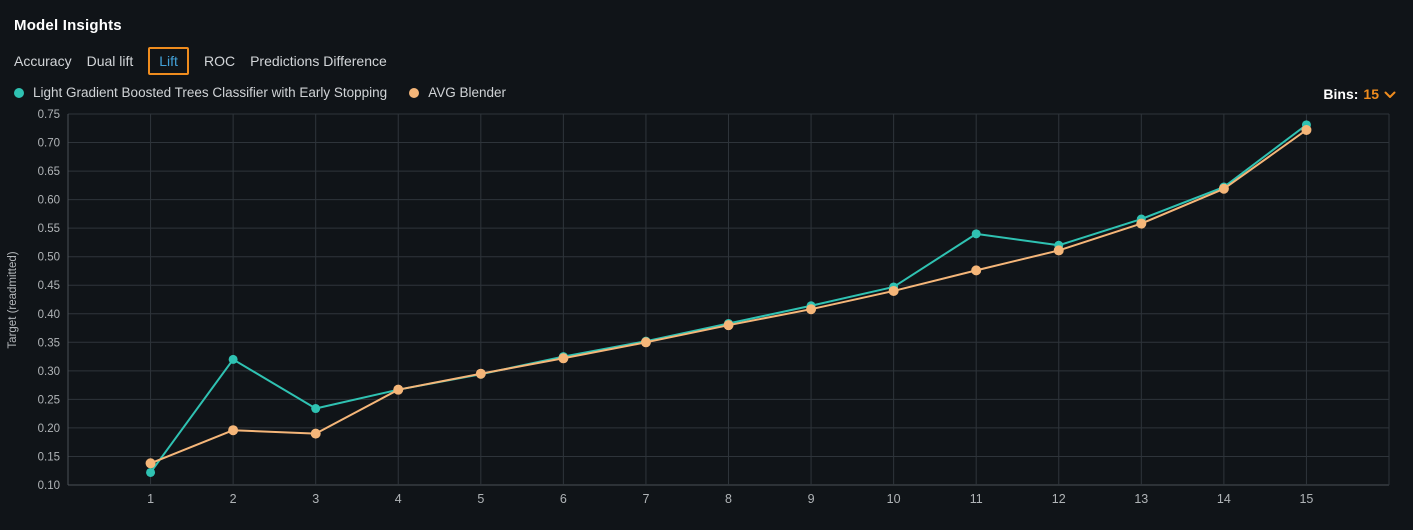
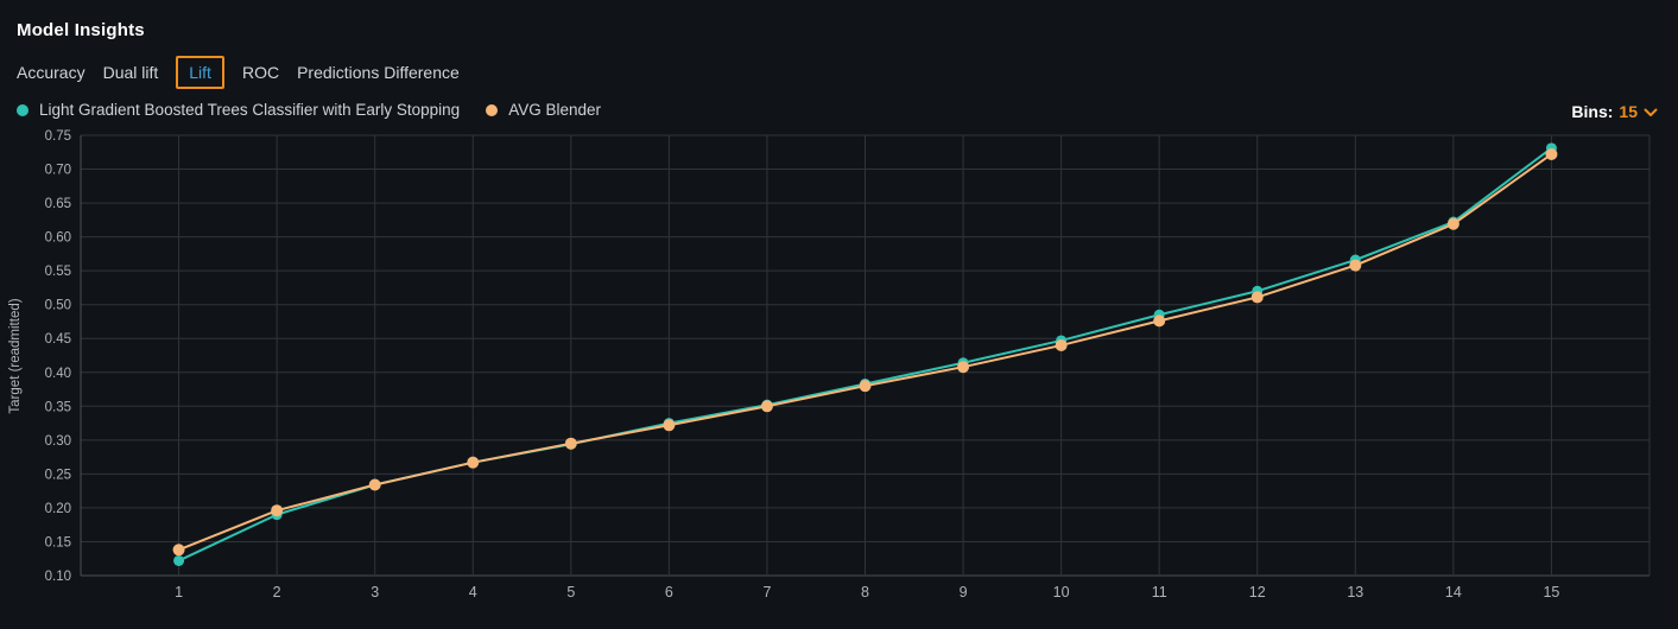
Light Gradient Boosted Trees Classifier with Early Stopping/2: 0.32 -> 0.19
AVG Blender/3: 0.19 -> 0.23
Light Gradient Boosted Trees Classifier with Early Stopping/11: 0.54 -> 0.48
